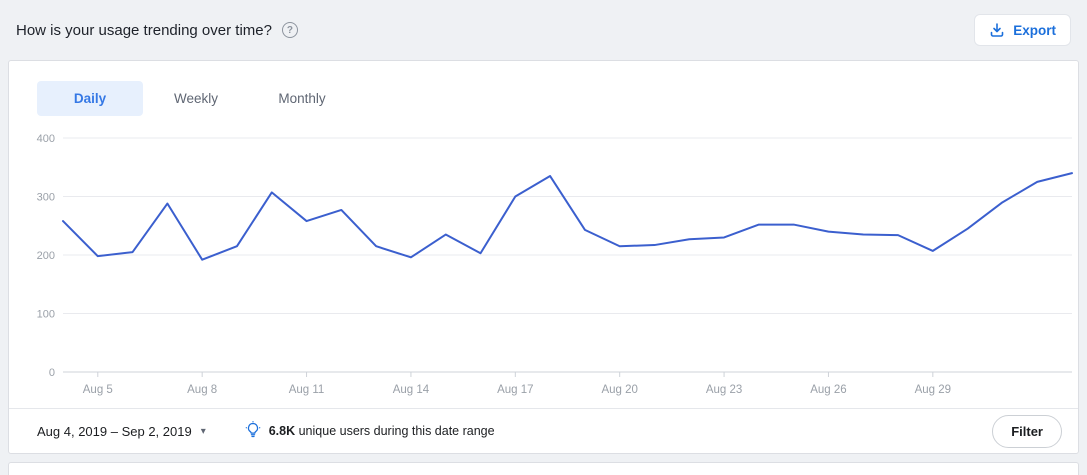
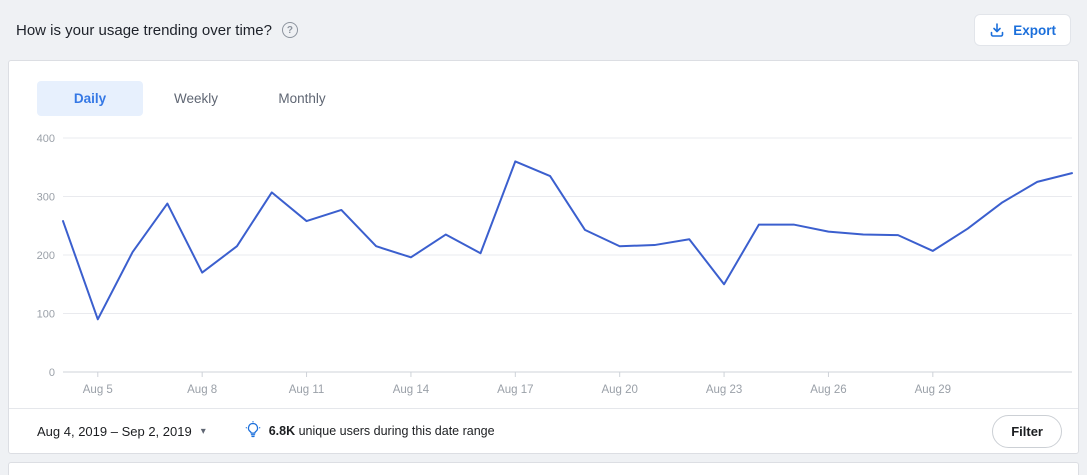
Aug 5: 200 -> 90
Aug 8: 190 -> 170
Aug 17: 300 -> 360
Aug 23: 230 -> 150
